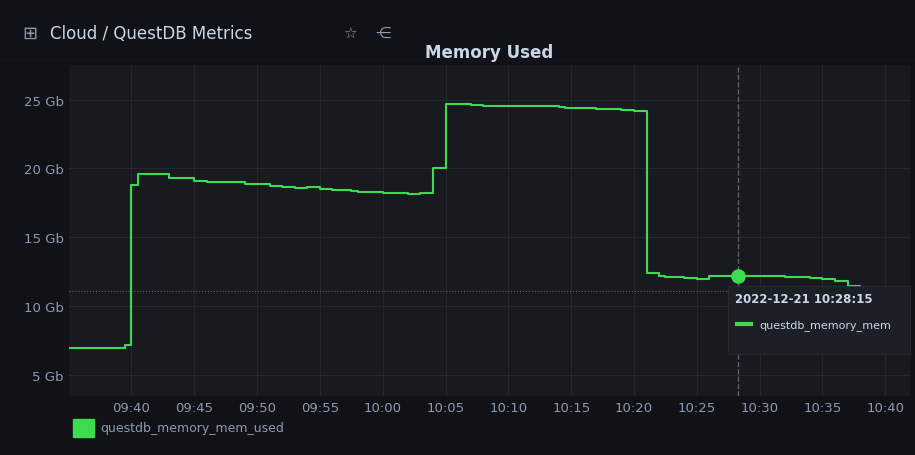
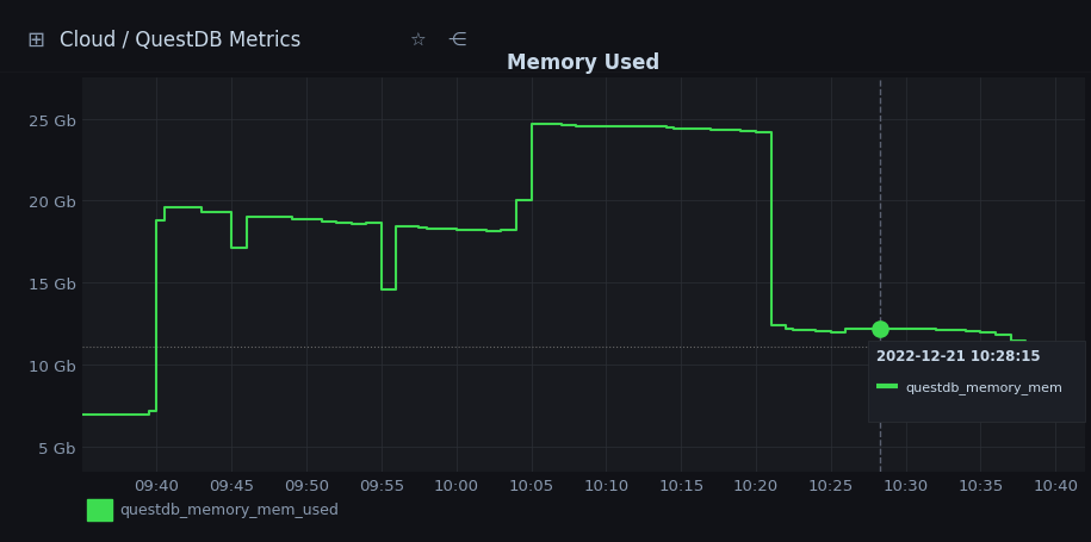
09:45: 19.1 Gb -> 17.1 Gb
09:55: 18.5 Gb -> 14.6 Gb
